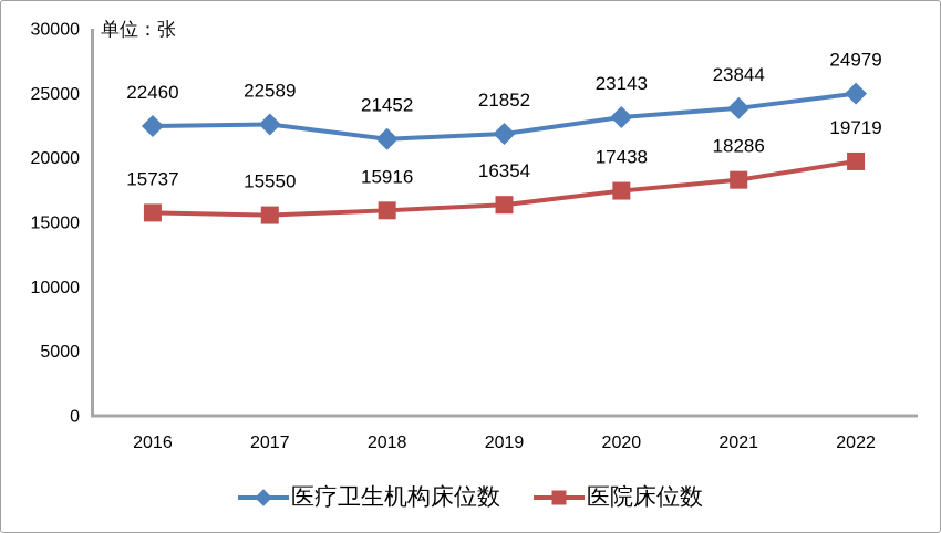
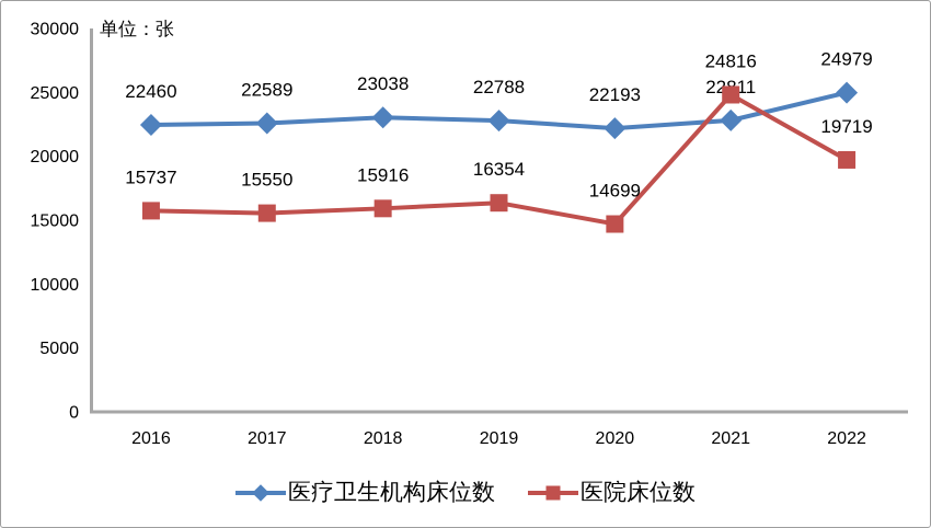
医疗卫生机构床位数/2018: 21452 -> 23038
医疗卫生机构床位数/2019: 21852 -> 22788
医疗卫生机构床位数/2020: 23143 -> 22193
医院床位数/2020: 17438 -> 14699
医疗卫生机构床位数/2021: 23844 -> 22811
医院床位数/2021: 18286 -> 24816
